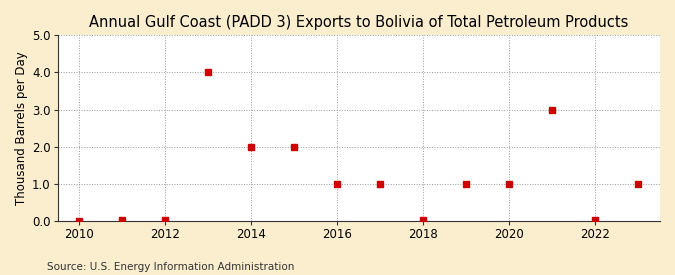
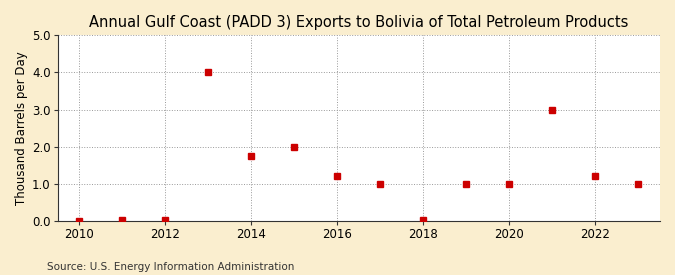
2014: 2.00 -> 1.75
2016: 1.00 -> 1.20
2022: 0.02 -> 1.20
